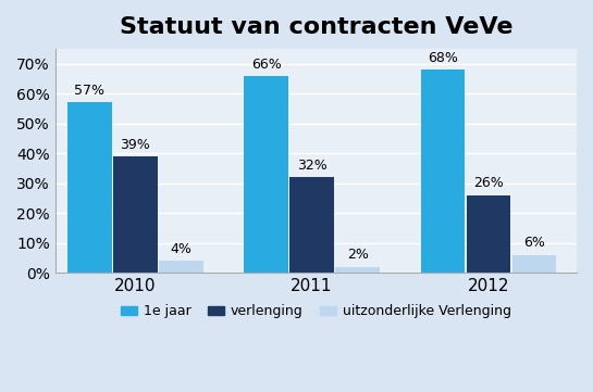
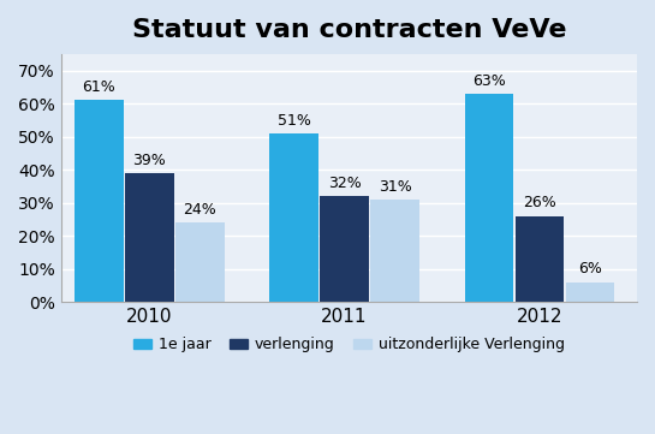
1e jaar/2010: 57% -> 61%
uitzonderlijke Verlenging/2010: 4% -> 24%
1e jaar/2011: 66% -> 51%
uitzonderlijke Verlenging/2011: 2% -> 31%
1e jaar/2012: 68% -> 63%
